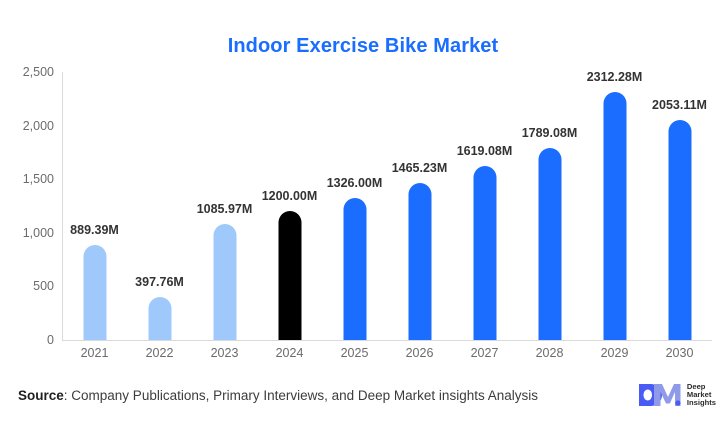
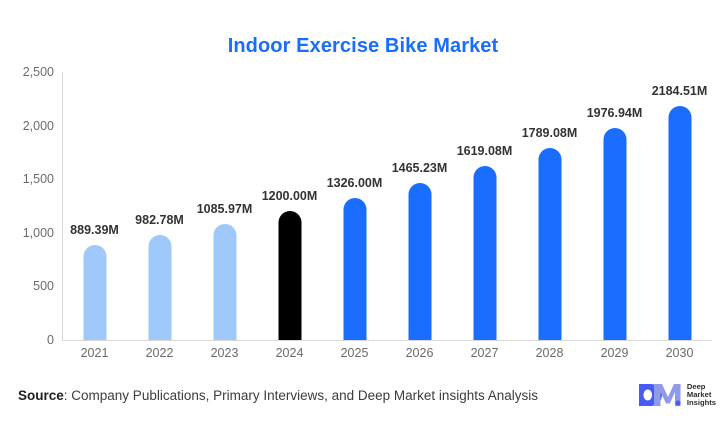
2022: 397.76M -> 982.78M
2029: 2312.28M -> 1976.94M
2030: 2053.11M -> 2184.51M
